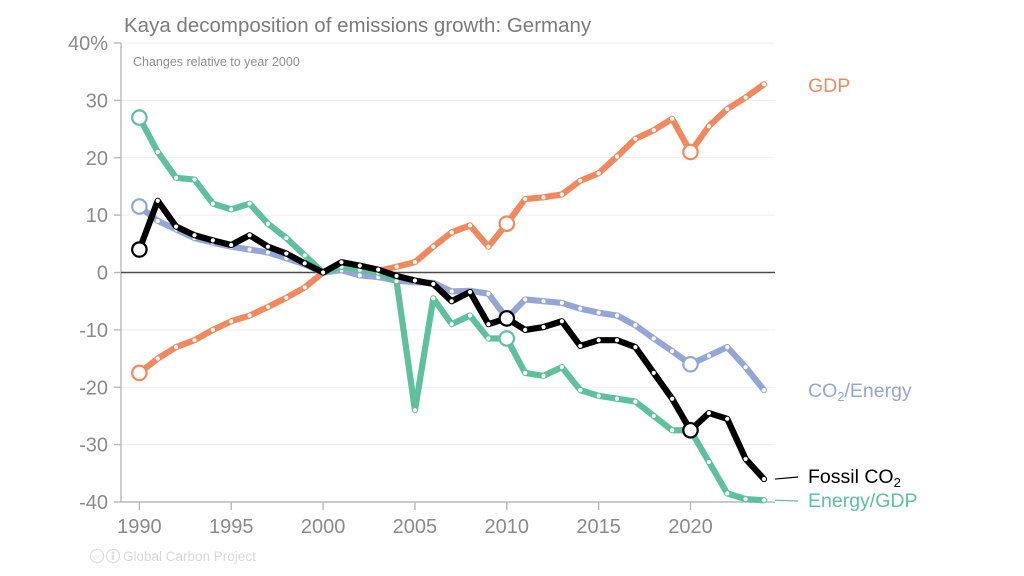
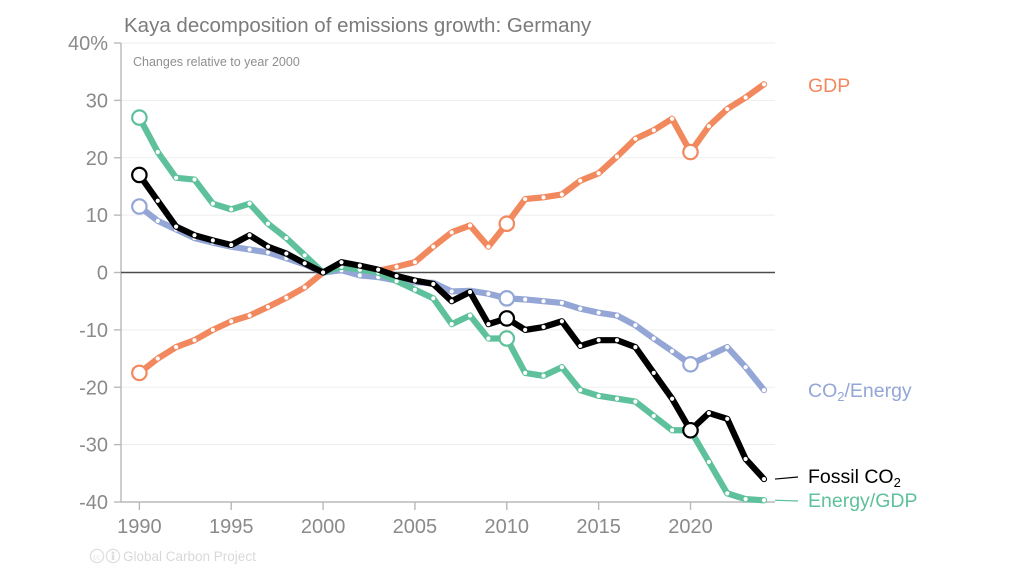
Fossil CO2/1990: 4% -> 17%
Energy/GDP/2005: -24% -> -3%
CO2/Energy/2010: -8% -> -4%
